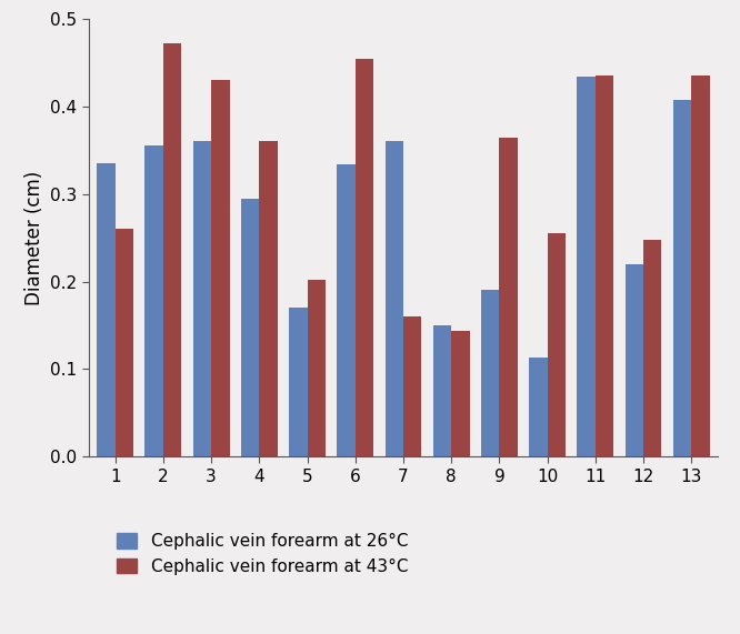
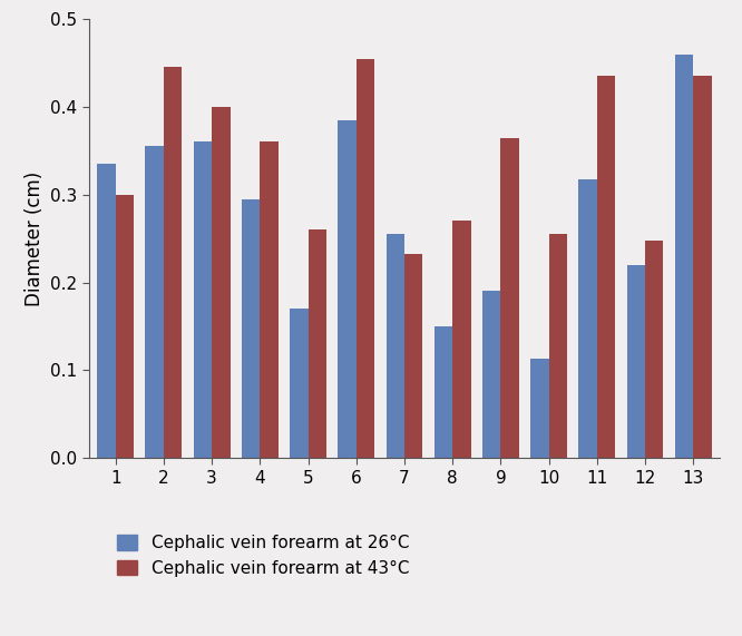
Cephalic vein forearm at 43°C/1: 0.260 -> 0.300
Cephalic vein forearm at 43°C/2: 0.472 -> 0.445
Cephalic vein forearm at 43°C/3: 0.430 -> 0.400
Cephalic vein forearm at 43°C/5: 0.202 -> 0.260
Cephalic vein forearm at 26°C/6: 0.334 -> 0.385
Cephalic vein forearm at 26°C/7: 0.360 -> 0.255
Cephalic vein forearm at 43°C/7: 0.160 -> 0.233
Cephalic vein forearm at 43°C/8: 0.144 -> 0.270
Cephalic vein forearm at 26°C/11: 0.434 -> 0.318
Cephalic vein forearm at 26°C/13: 0.408 -> 0.460
